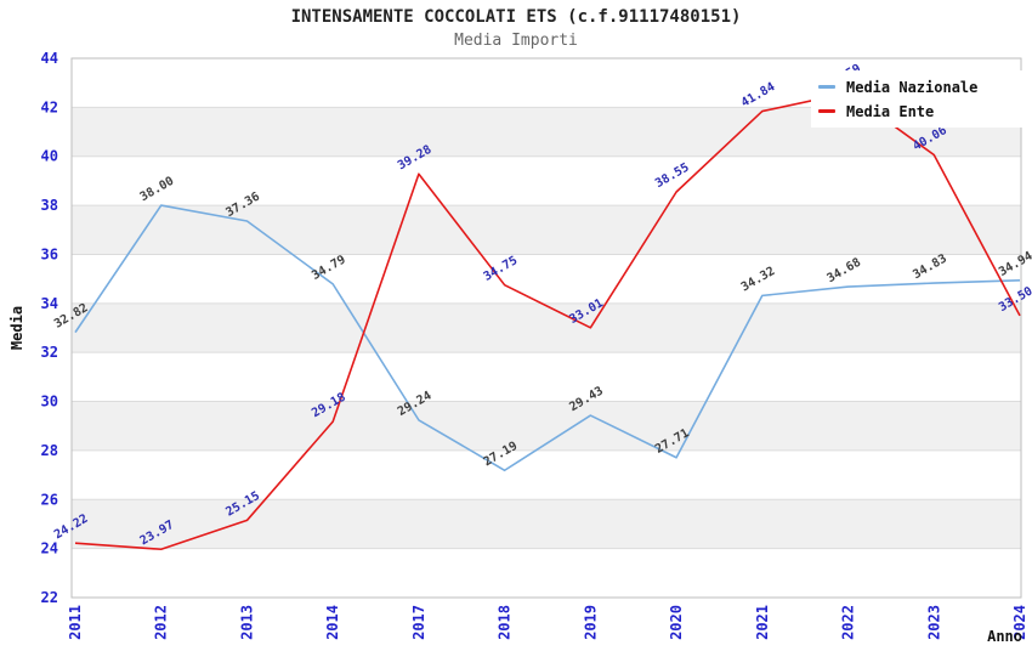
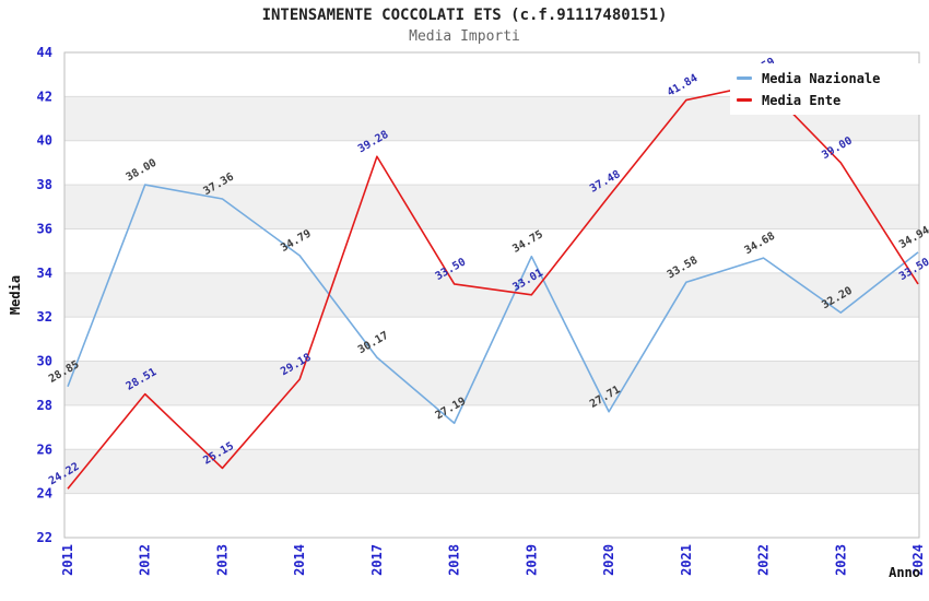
Media Nazionale/2011: 32.82 -> 28.85
Media Ente/2012: 23.97 -> 28.51
Media Nazionale/2017: 29.24 -> 30.17
Media Ente/2018: 34.75 -> 33.50
Media Nazionale/2019: 29.43 -> 34.75
Media Ente/2020: 38.55 -> 37.48
Media Nazionale/2021: 34.32 -> 33.58
Media Nazionale/2023: 34.83 -> 32.20
Media Ente/2023: 40.06 -> 39.00
